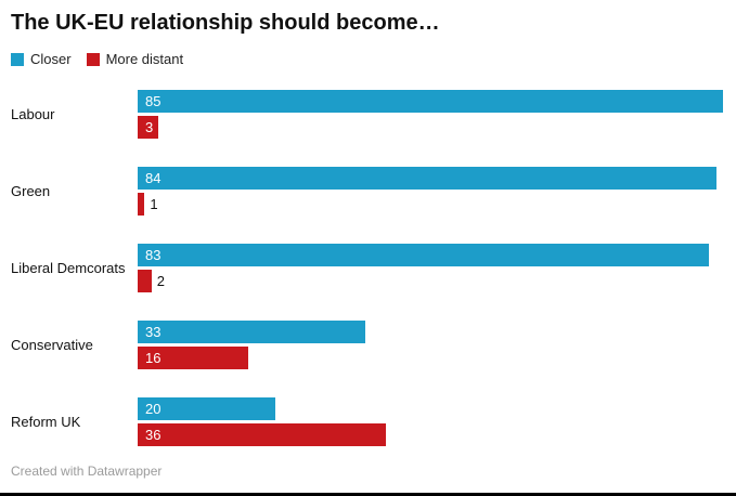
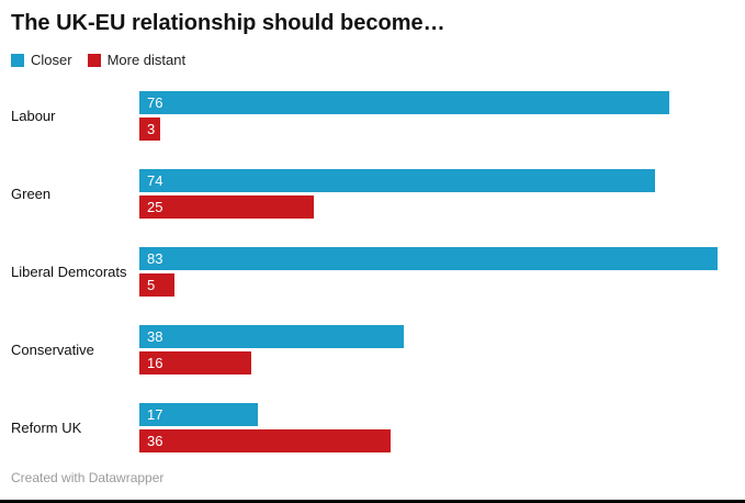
Closer/Labour: 85 -> 76
Closer/Green: 84 -> 74
More distant/Green: 1 -> 25
More distant/Liberal Demcorats: 2 -> 5
Closer/Conservative: 33 -> 38
Closer/Reform UK: 20 -> 17
